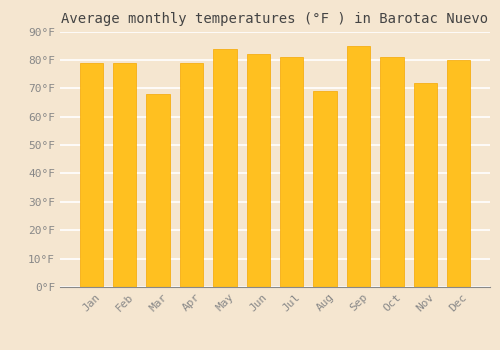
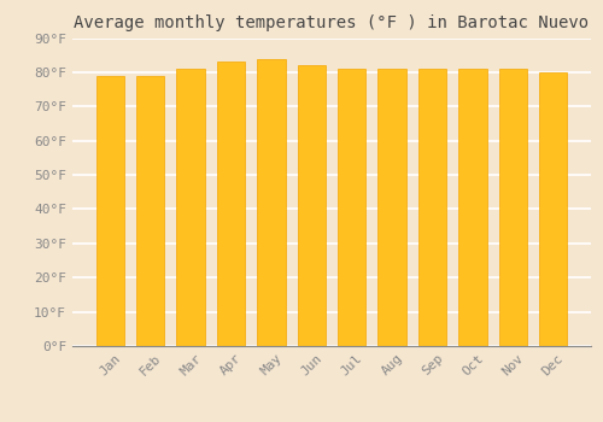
Mar: 68°F -> 81°F
Apr: 79°F -> 83°F
Aug: 69°F -> 81°F
Sep: 85°F -> 81°F
Nov: 72°F -> 81°F
